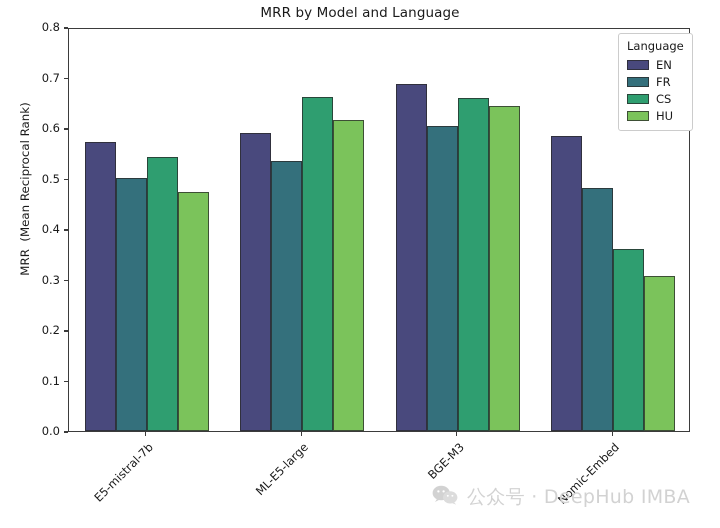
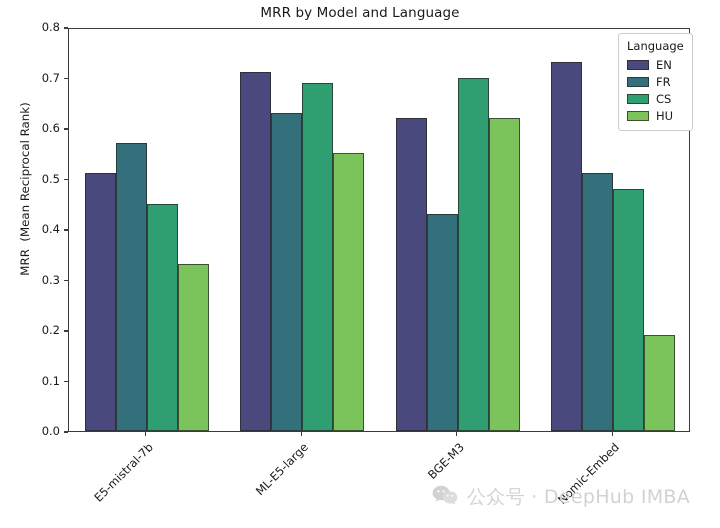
EN/E5-mistral-7b: 0.57 -> 0.51
FR/E5-mistral-7b: 0.50 -> 0.57
CS/E5-mistral-7b: 0.54 -> 0.45
HU/E5-mistral-7b: 0.47 -> 0.33
EN/ML-E5-large: 0.59 -> 0.71
FR/ML-E5-large: 0.53 -> 0.63
CS/ML-E5-large: 0.66 -> 0.69
HU/ML-E5-large: 0.62 -> 0.55
EN/BGE-M3: 0.69 -> 0.62
FR/BGE-M3: 0.60 -> 0.43
CS/BGE-M3: 0.66 -> 0.70
HU/BGE-M3: 0.64 -> 0.62
EN/Nomic-Embed: 0.58 -> 0.73
FR/Nomic-Embed: 0.48 -> 0.51
CS/Nomic-Embed: 0.36 -> 0.48
HU/Nomic-Embed: 0.31 -> 0.19
